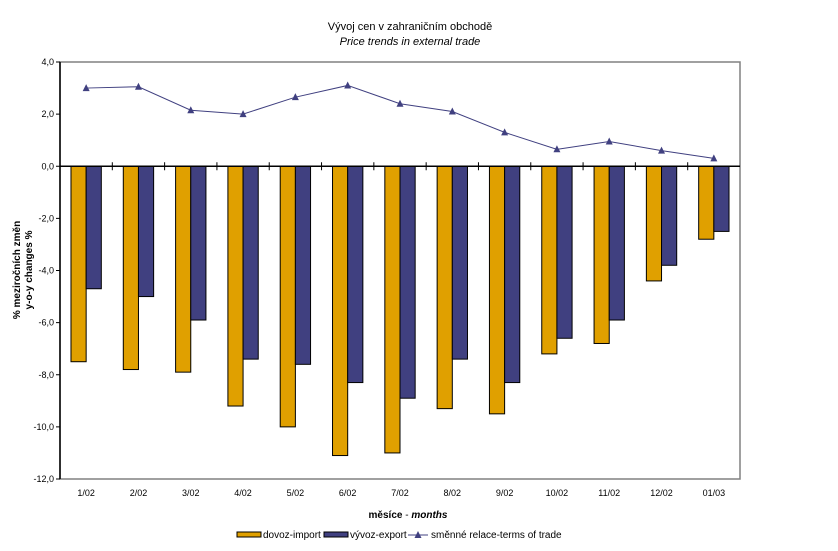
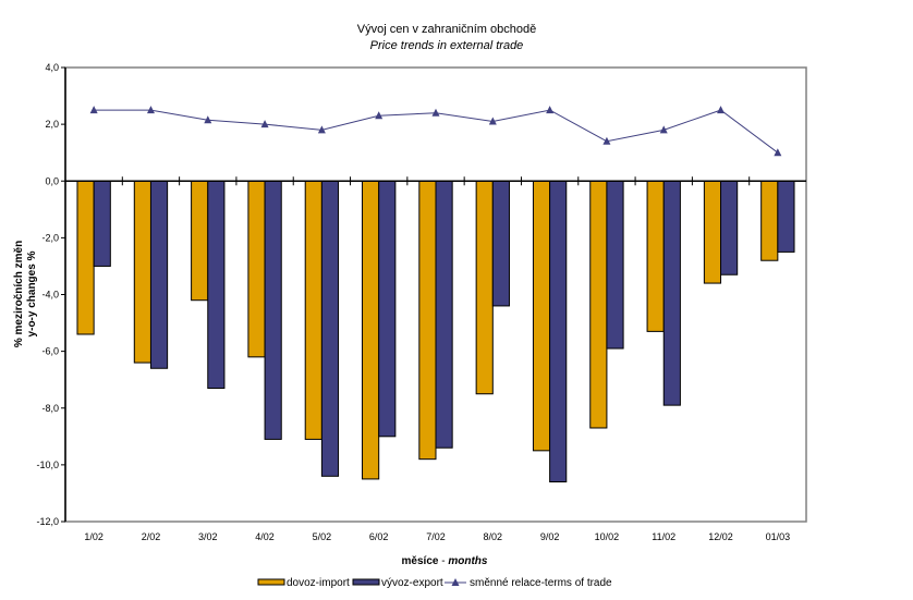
dovoz-import/1/02: -7,5 -> -5,4
vývoz-export/1/02: -4,7 -> -3,0
směnné relace-terms of trade/1/02: 3,0 -> 2,5
dovoz-import/2/02: -7,8 -> -6,4
vývoz-export/2/02: -5,0 -> -6,6
směnné relace-terms of trade/2/02: 3,0 -> 2,5
dovoz-import/3/02: -7,9 -> -4,2
vývoz-export/3/02: -5,9 -> -7,3
dovoz-import/4/02: -9,2 -> -6,2
vývoz-export/4/02: -7,4 -> -9,1
dovoz-import/5/02: -10,0 -> -9,1
vývoz-export/5/02: -7,6 -> -10,4
směnné relace-terms of trade/5/02: 2,6 -> 1,8
dovoz-import/6/02: -11,1 -> -10,5
vývoz-export/6/02: -8,3 -> -9,0
směnné relace-terms of trade/6/02: 3,1 -> 2,3
dovoz-import/7/02: -11,0 -> -9,8
vývoz-export/7/02: -8,9 -> -9,4
dovoz-import/8/02: -9,3 -> -7,5
vývoz-export/8/02: -7,4 -> -4,4
vývoz-export/9/02: -8,3 -> -10,6
směnné relace-terms of trade/9/02: 1,3 -> 2,5
dovoz-import/10/02: -7,2 -> -8,7
vývoz-export/10/02: -6,6 -> -5,9
směnné relace-terms of trade/10/02: 0,7 -> 1,4
dovoz-import/11/02: -6,8 -> -5,3
vývoz-export/11/02: -5,9 -> -7,9
směnné relace-terms of trade/11/02: 0,9 -> 1,8
dovoz-import/12/02: -4,4 -> -3,6
vývoz-export/12/02: -3,8 -> -3,3
směnné relace-terms of trade/12/02: 0,6 -> 2,5
směnné relace-terms of trade/01/03: 0,3 -> 1,0
